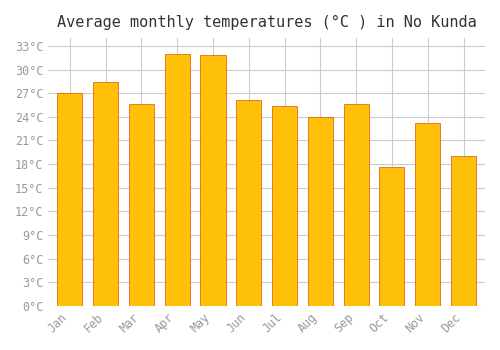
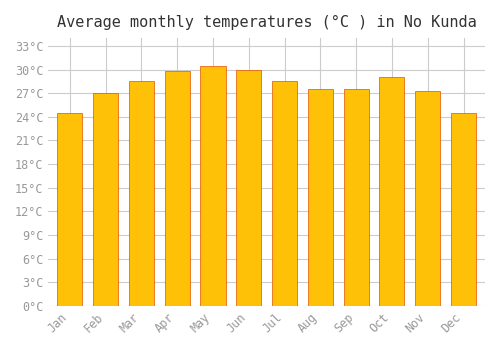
Jan: 27.0°C -> 24.5°C
Feb: 28.4°C -> 27.0°C
Mar: 25.6°C -> 28.5°C
Apr: 32.0°C -> 29.8°C
May: 31.8°C -> 30.5°C
Jun: 26.2°C -> 30.0°C
Jul: 25.4°C -> 28.5°C
Aug: 24.0°C -> 27.5°C
Sep: 25.6°C -> 27.5°C
Oct: 17.6°C -> 29.0°C
Nov: 23.2°C -> 27.3°C
Dec: 19.0°C -> 24.5°C
